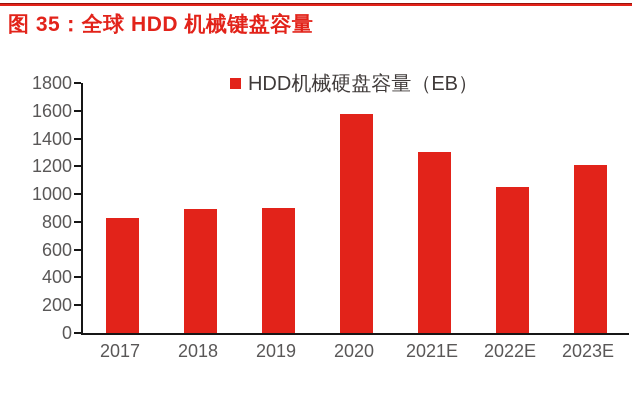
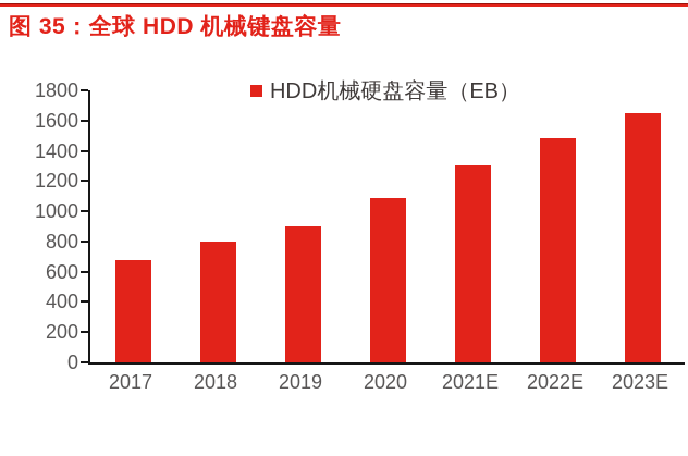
2017: 830 -> 680
2018: 890 -> 800
2020: 1580 -> 1090
2022E: 1050 -> 1480
2023E: 1210 -> 1650
